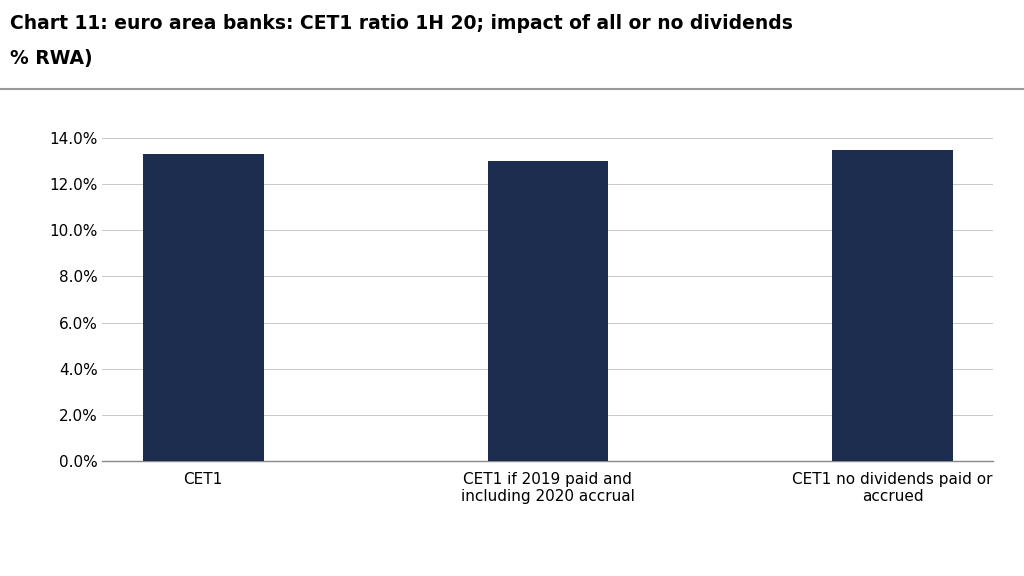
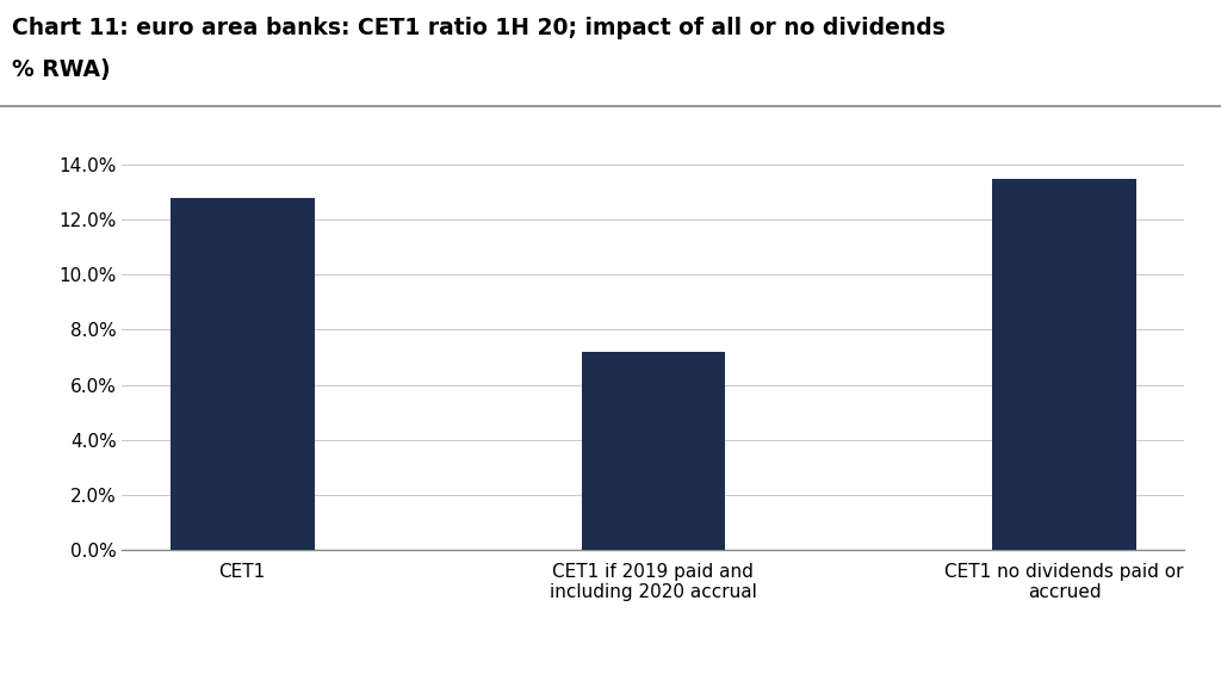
CET1: 13.3% -> 12.8%
CET1 if 2019 paid and including 2020 accrual: 13.0% -> 7.2%
